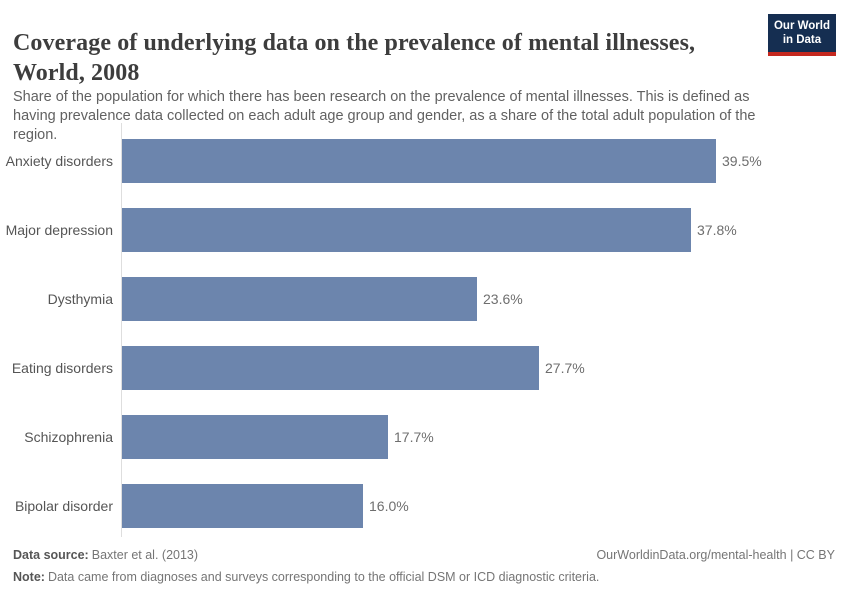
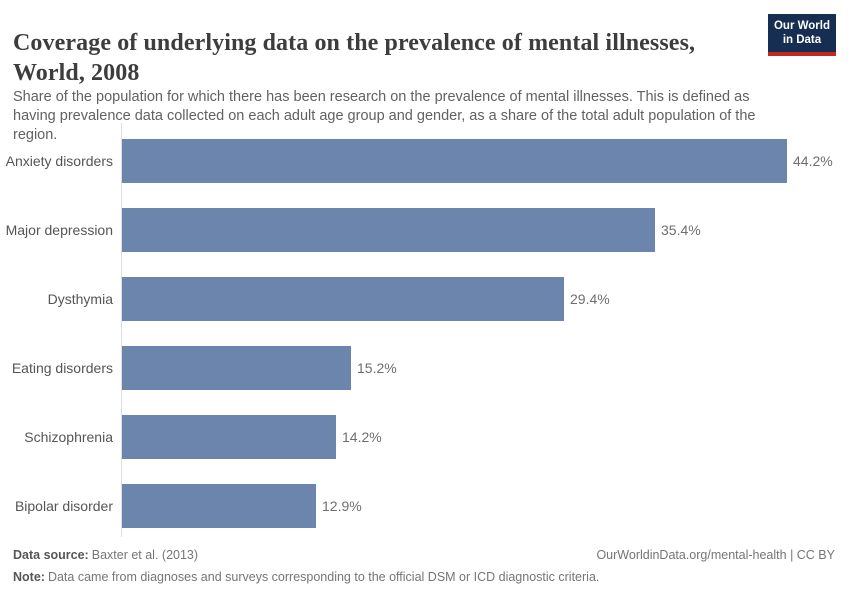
Anxiety disorders: 39.5% -> 44.2%
Major depression: 37.8% -> 35.4%
Dysthymia: 23.6% -> 29.4%
Eating disorders: 27.7% -> 15.2%
Schizophrenia: 17.7% -> 14.2%
Bipolar disorder: 16.0% -> 12.9%
